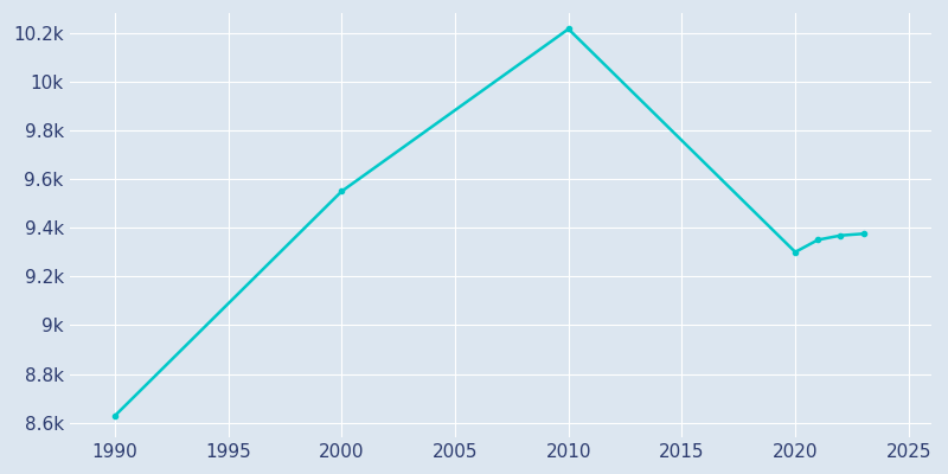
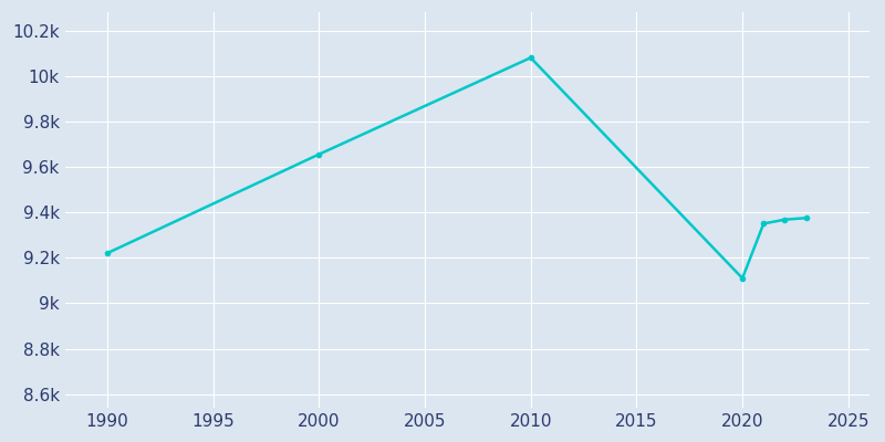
1990: 8.628k -> 9.220k
2000: 9.549k -> 9.655k
2010: 10.215k -> 10.080k
2020: 9.300k -> 9.110k
